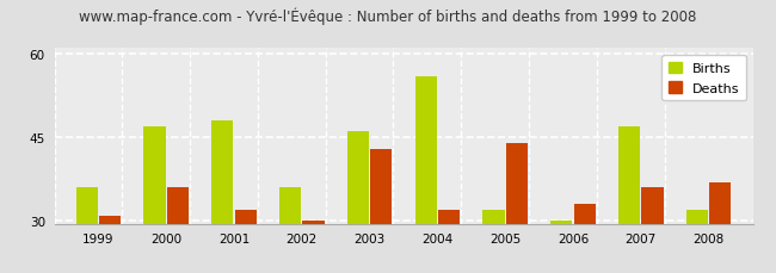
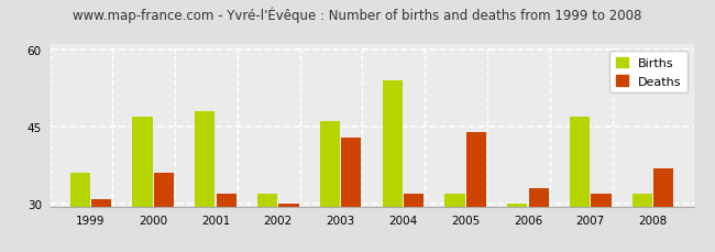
Births/2002: 36 -> 32
Births/2004: 56 -> 54
Deaths/2007: 36 -> 32
